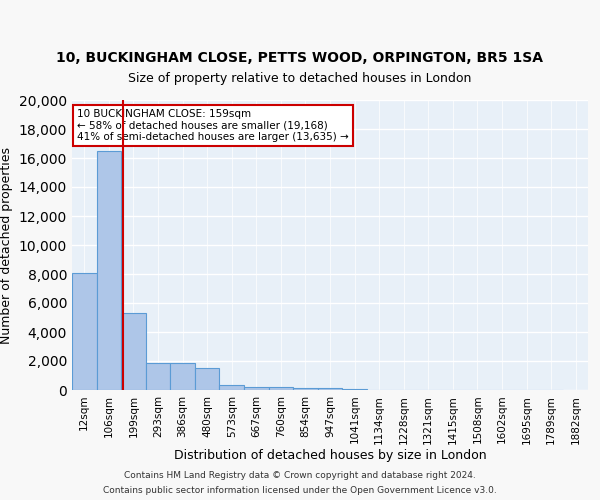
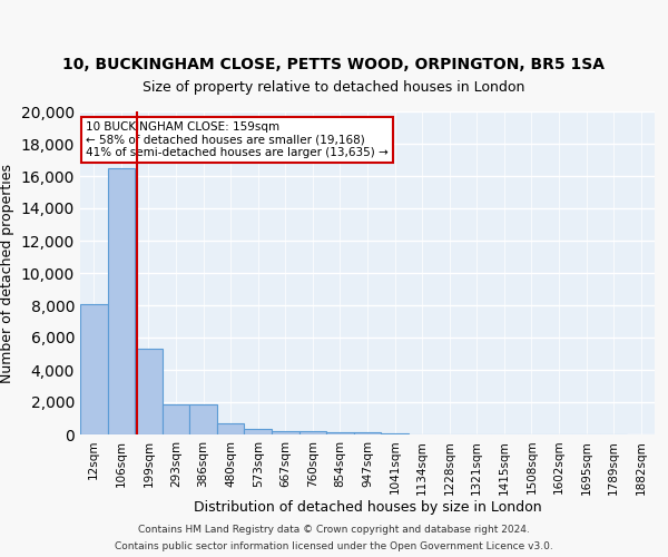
480sqm: 1,500 -> 700
